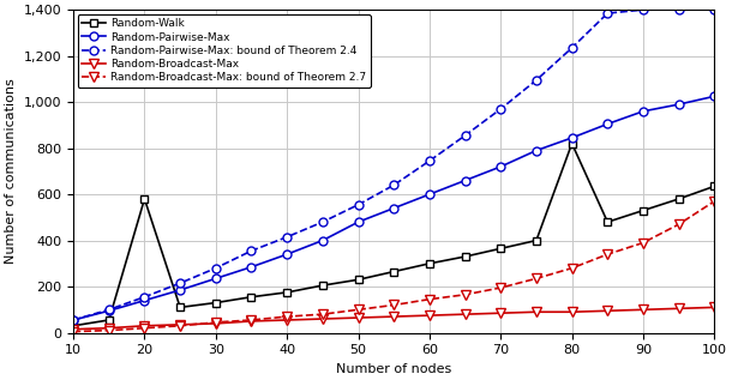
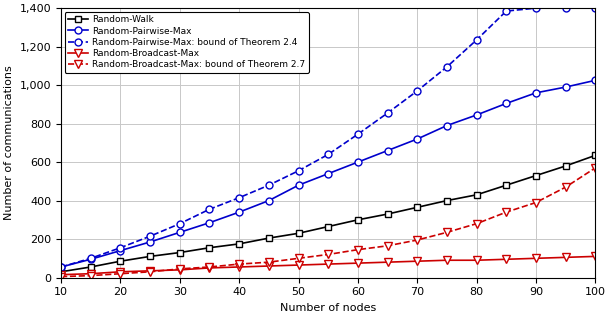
Random-Walk/20: 580 -> 80
Random-Walk/80: 820 -> 430
